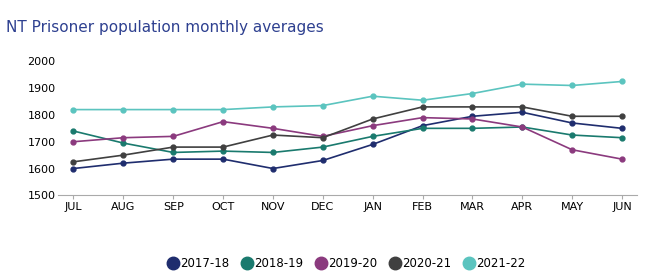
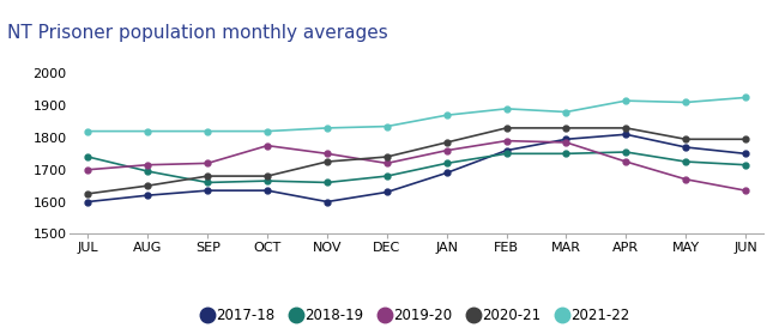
2020-21/DEC: 1715 -> 1740
2021-22/FEB: 1855 -> 1890
2019-20/APR: 1755 -> 1725
